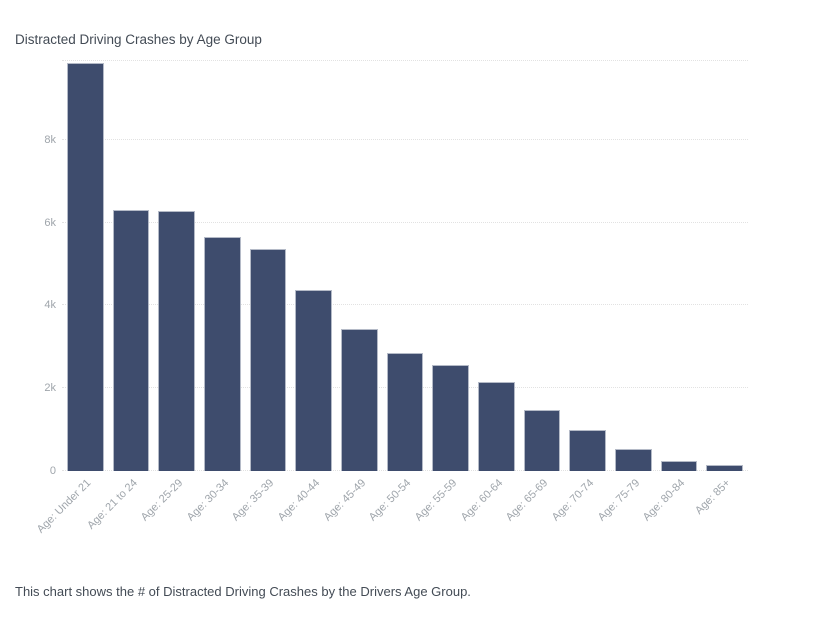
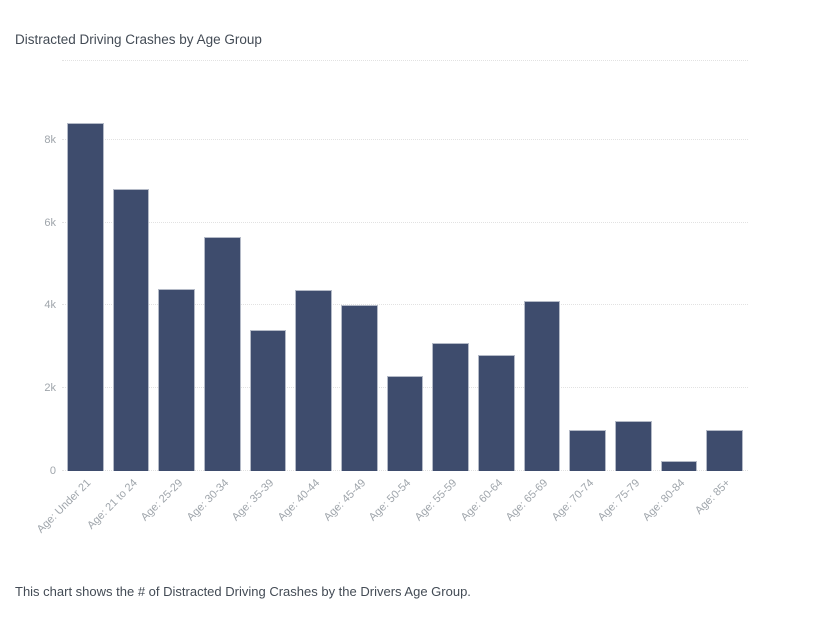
Age: Under 21: 9.8k -> 8.4k
Age: 21 to 24: 6.3k -> 6.8k
Age: 25-29: 6.3k -> 4.4k
Age: 35-39: 5.4k -> 3.4k
Age: 45-49: 3.4k -> 4.0k
Age: 50-54: 2.9k -> 2.3k
Age: 55-59: 2.6k -> 3.1k
Age: 60-64: 2.1k -> 2.8k
Age: 65-69: 1.5k -> 4.1k
Age: 75-79: 0.5k -> 1.2k
Age: 85+: 0.1k -> 1.0k
